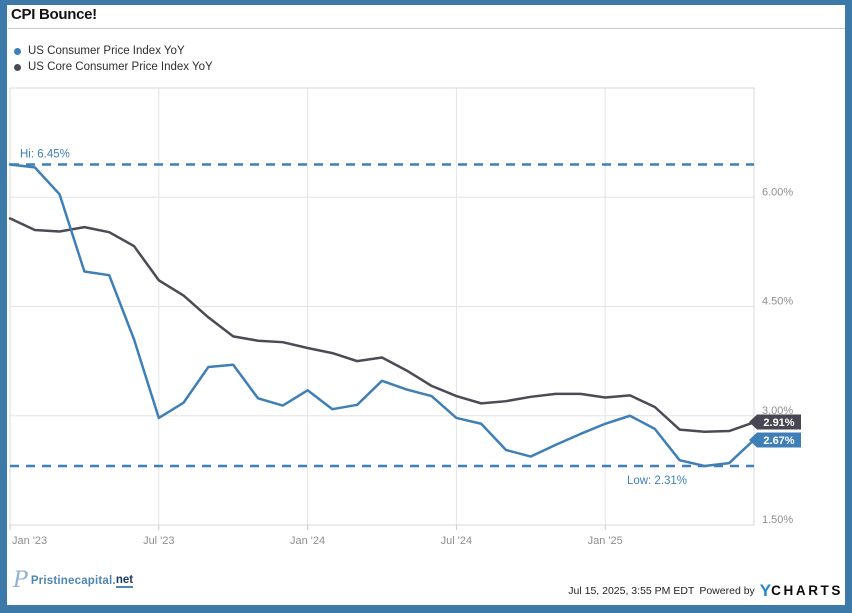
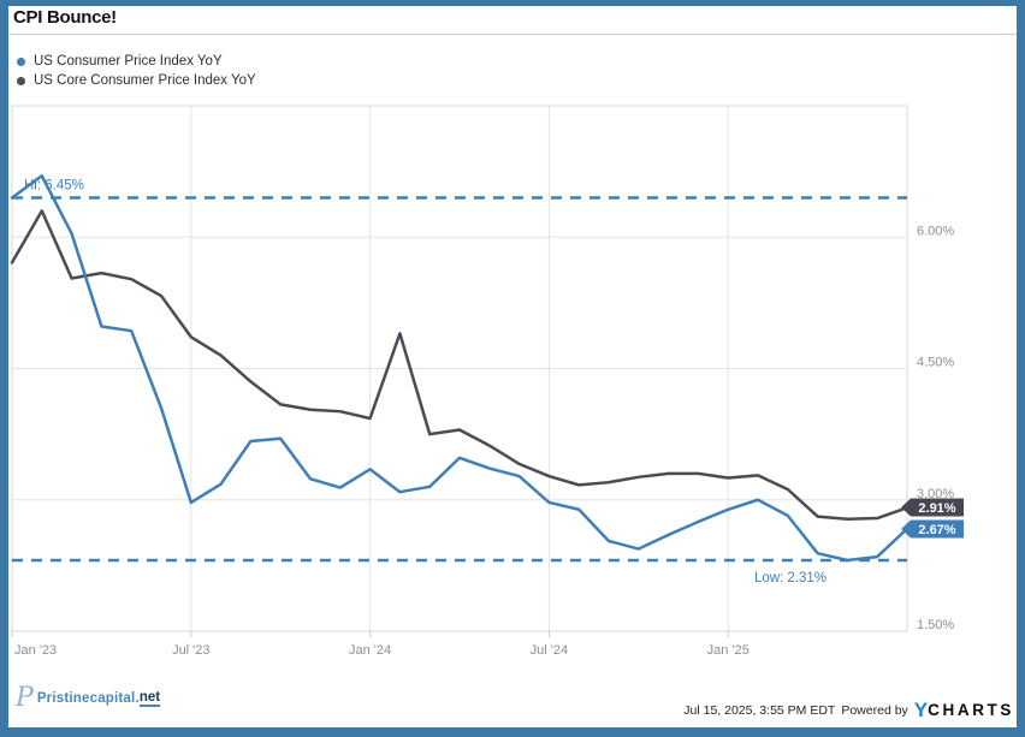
US Consumer Price Index YoY/Jan '23: 6.4% -> 6.7%
US Core Consumer Price Index YoY/Jan '23: 5.5% -> 6.3%
US Core Consumer Price Index YoY/Jan '24: 3.9% -> 4.9%
